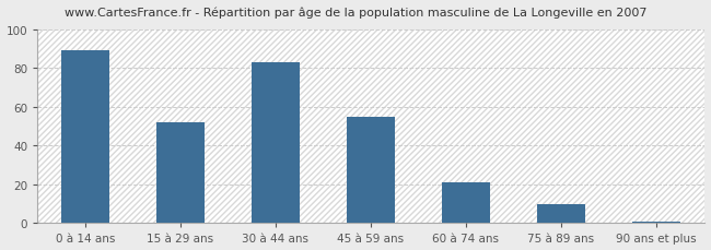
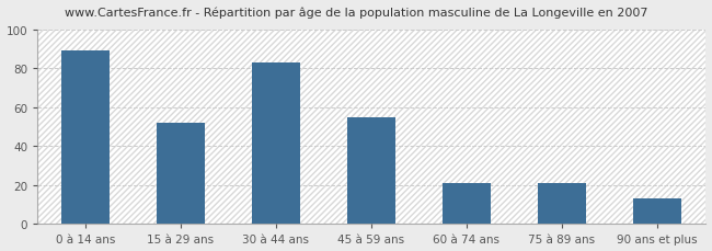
75 à 89 ans: 10 -> 21
90 ans et plus: 1 -> 13
